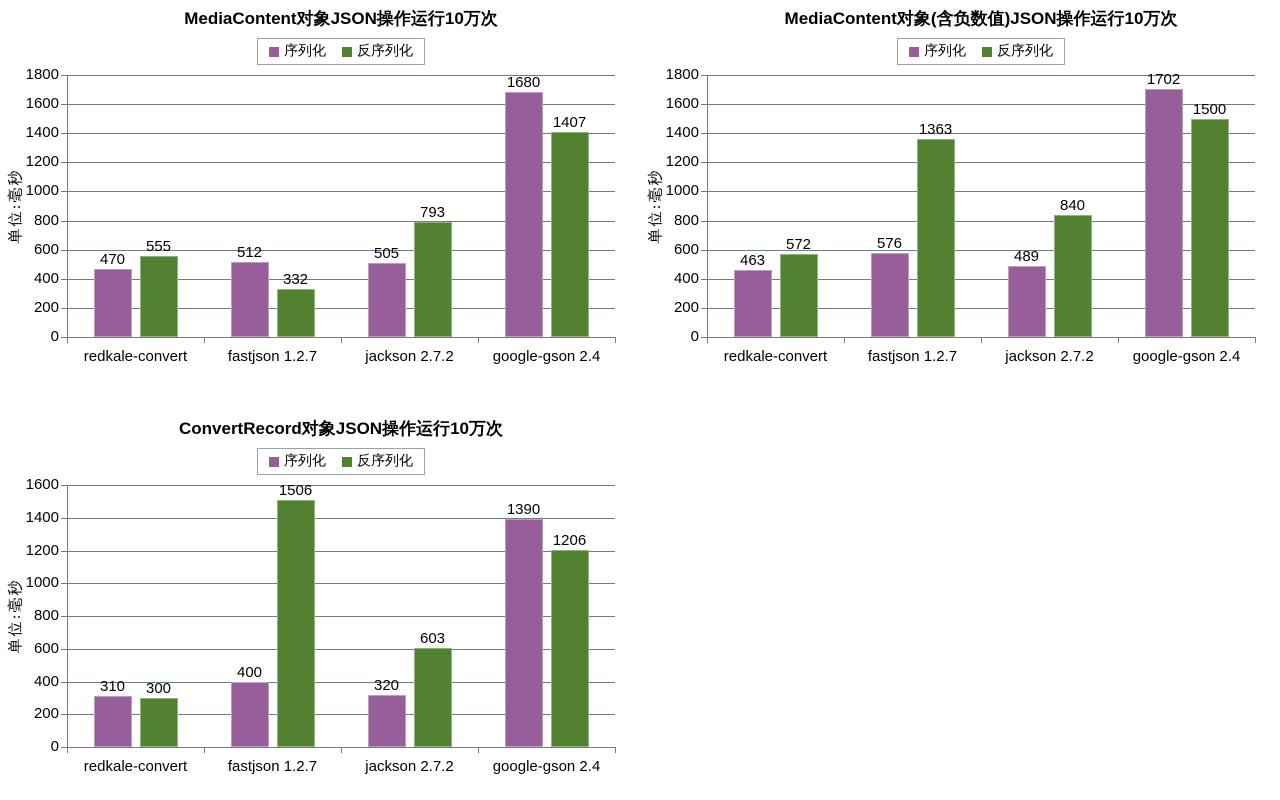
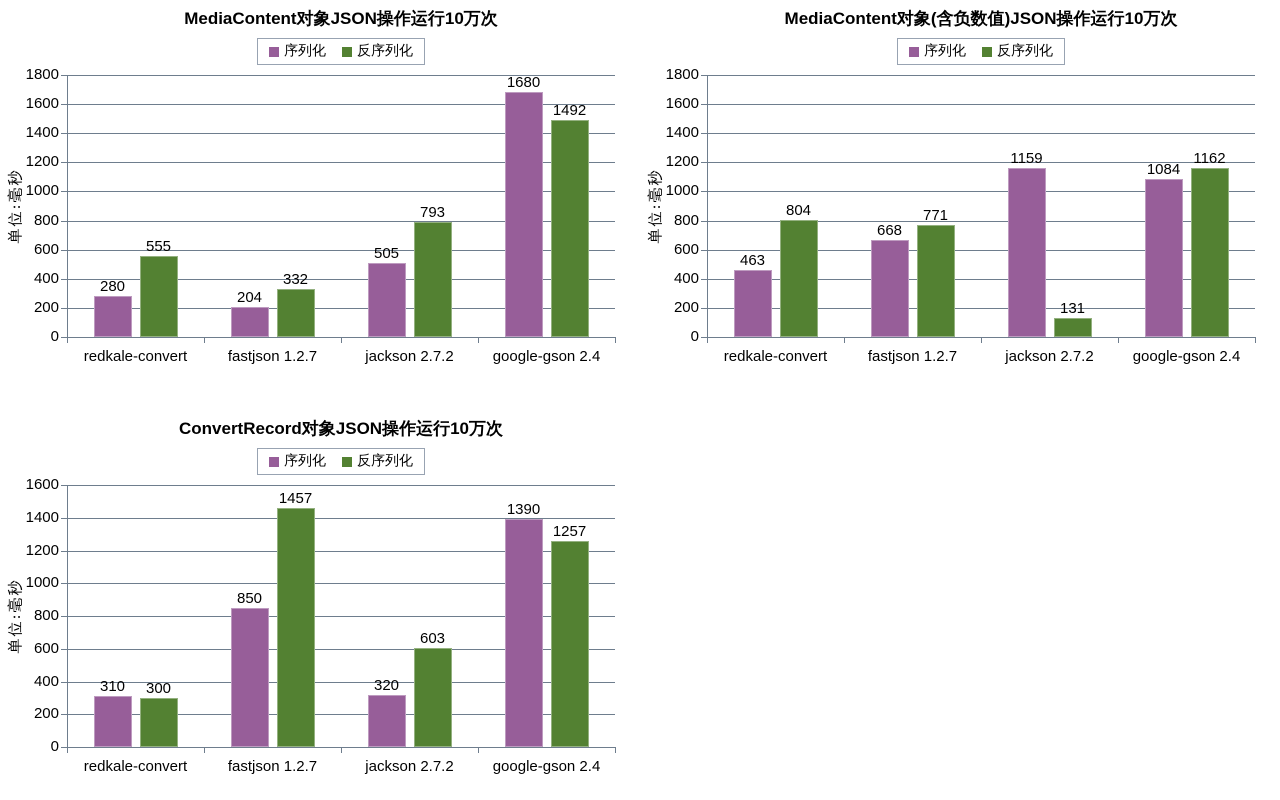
MediaContent对象JSON操作运行10万次/序列化/redkale-convert: 470 -> 280
MediaContent对象JSON操作运行10万次/序列化/fastjson 1.2.7: 512 -> 204
MediaContent对象JSON操作运行10万次/反序列化/google-gson 2.4: 1407 -> 1492
MediaContent对象(含负数值)JSON操作运行10万次/反序列化/redkale-convert: 572 -> 804
MediaContent对象(含负数值)JSON操作运行10万次/序列化/fastjson 1.2.7: 576 -> 668
MediaContent对象(含负数值)JSON操作运行10万次/反序列化/fastjson 1.2.7: 1363 -> 771
MediaContent对象(含负数值)JSON操作运行10万次/序列化/jackson 2.7.2: 489 -> 1159
MediaContent对象(含负数值)JSON操作运行10万次/反序列化/jackson 2.7.2: 840 -> 131
MediaContent对象(含负数值)JSON操作运行10万次/序列化/google-gson 2.4: 1702 -> 1084
MediaContent对象(含负数值)JSON操作运行10万次/反序列化/google-gson 2.4: 1500 -> 1162
ConvertRecord对象JSON操作运行10万次/序列化/fastjson 1.2.7: 400 -> 850
ConvertRecord对象JSON操作运行10万次/反序列化/fastjson 1.2.7: 1506 -> 1457
ConvertRecord对象JSON操作运行10万次/反序列化/google-gson 2.4: 1206 -> 1257
